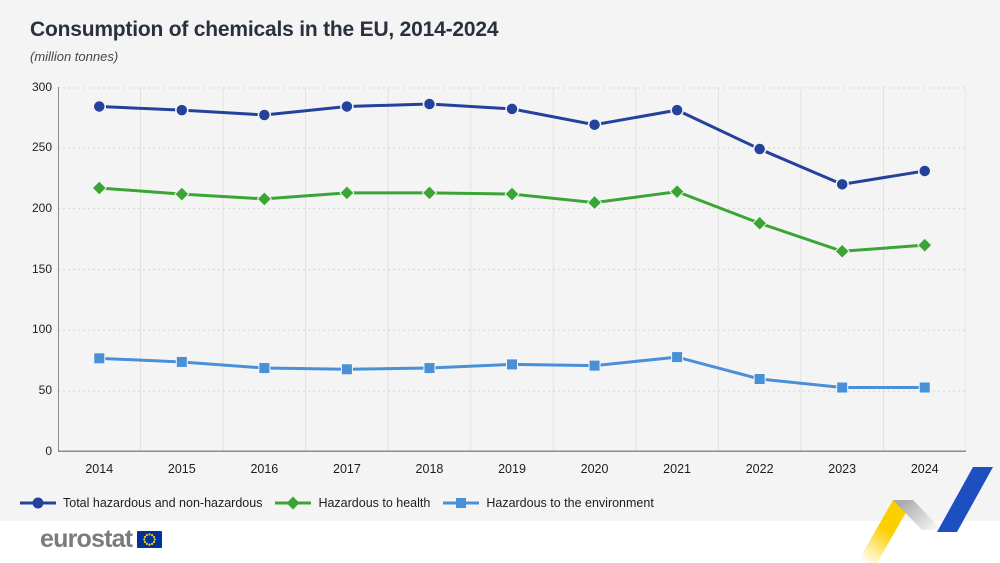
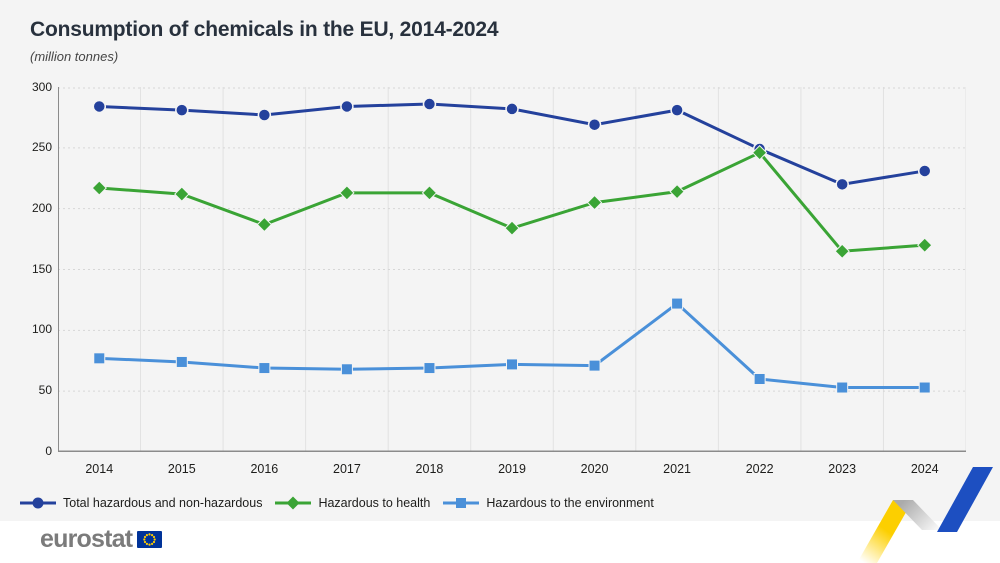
Hazardous to health/2016: 208 -> 187
Hazardous to health/2019: 212 -> 184
Hazardous to the environment/2021: 78 -> 122
Hazardous to health/2022: 188 -> 246
